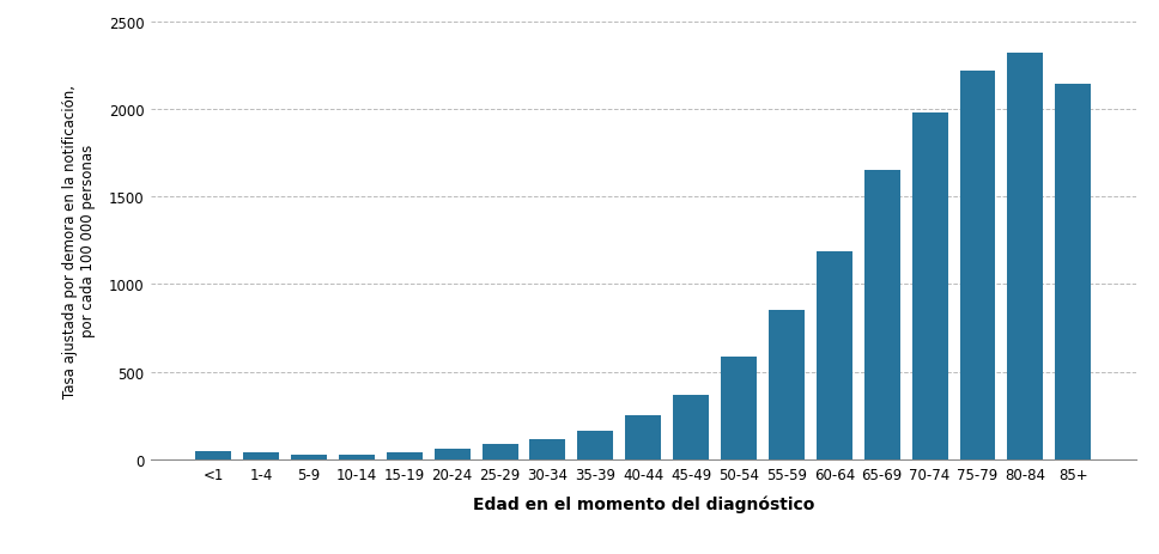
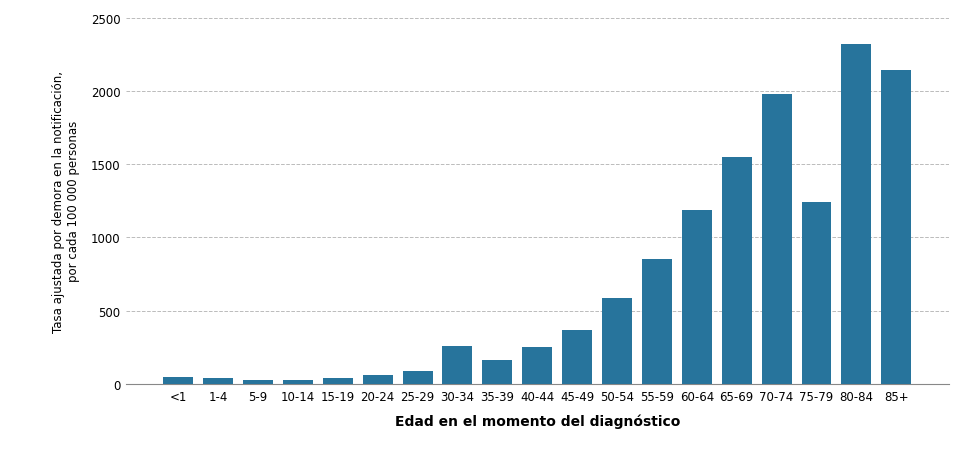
30-34: 120 -> 260
65-69: 1650 -> 1550
75-79: 2220 -> 1240
